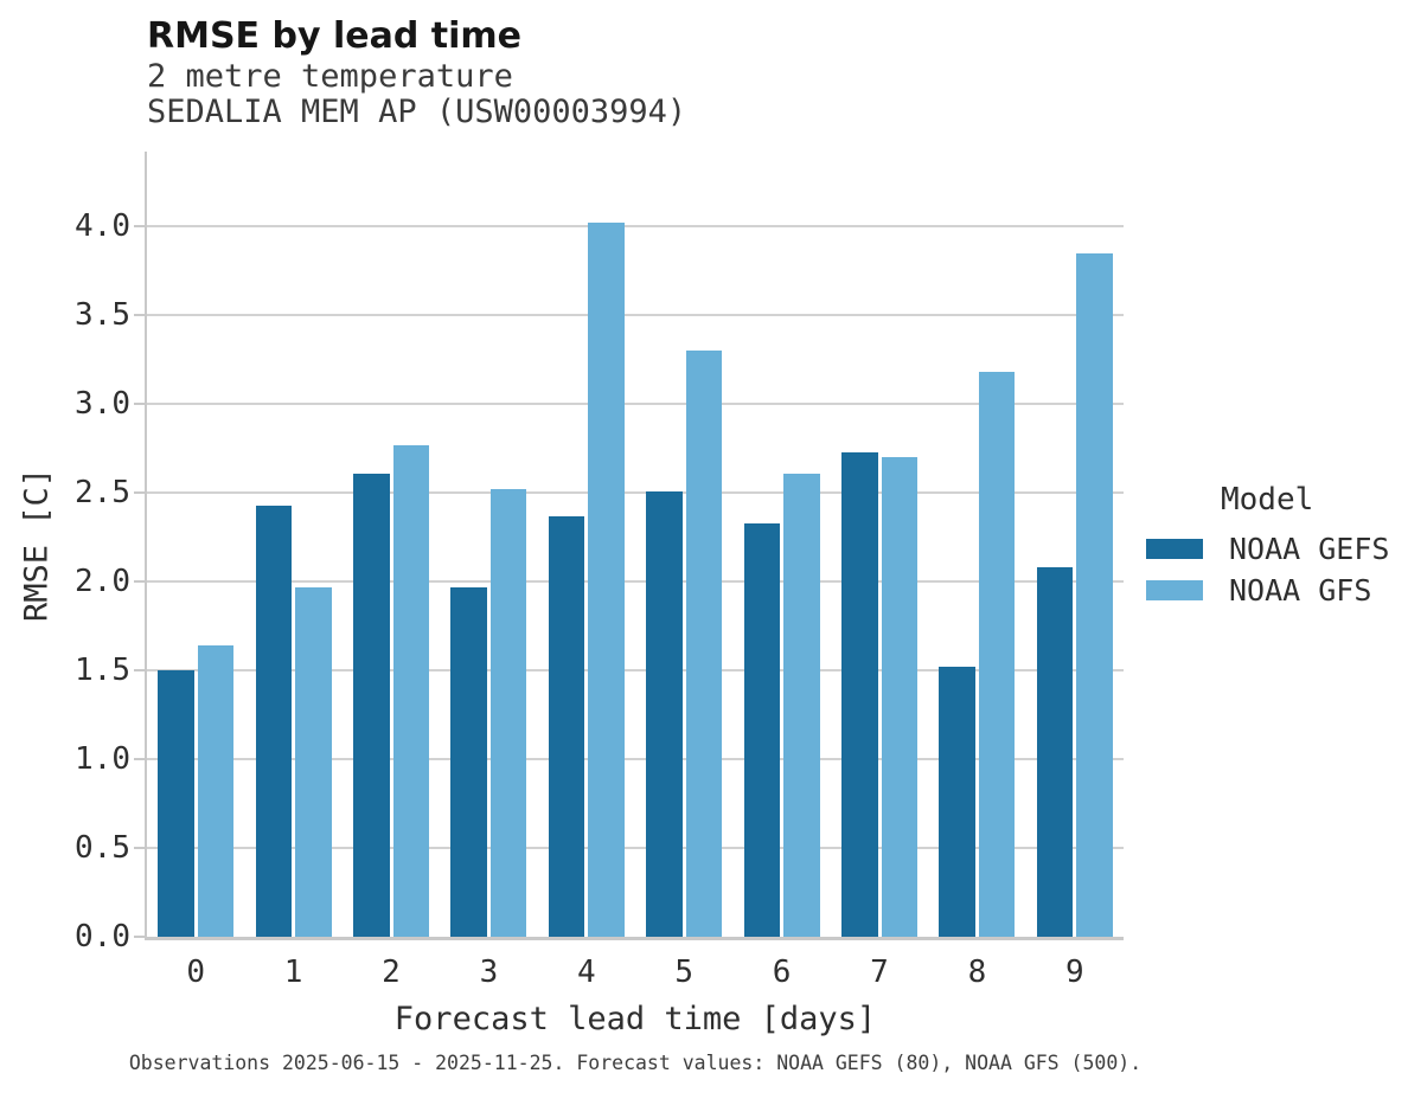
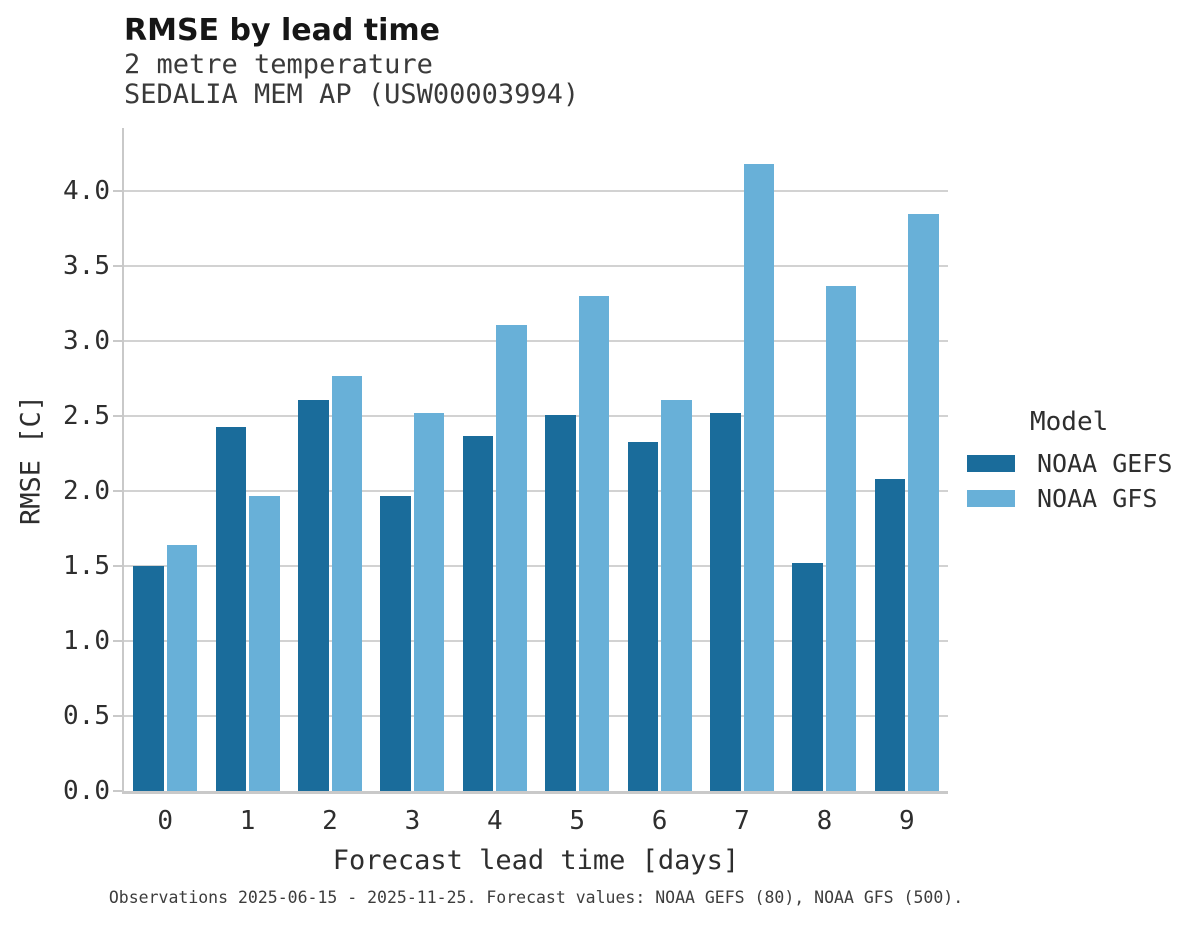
NOAA GFS/4: 4.02 -> 3.11
NOAA GEFS/7: 2.73 -> 2.52
NOAA GFS/7: 2.70 -> 4.18
NOAA GFS/8: 3.18 -> 3.37
